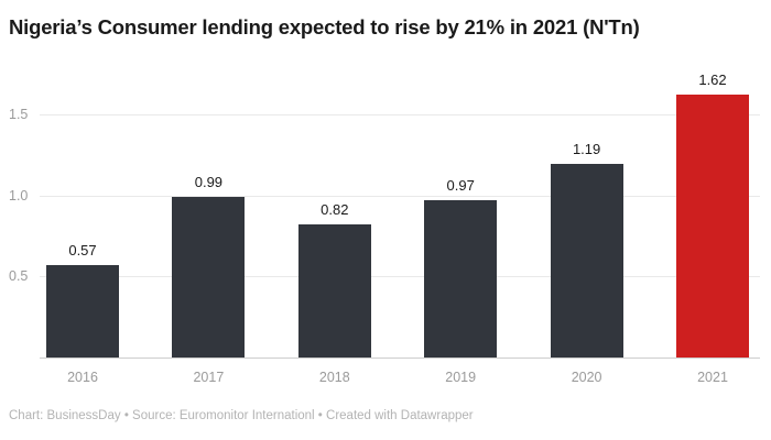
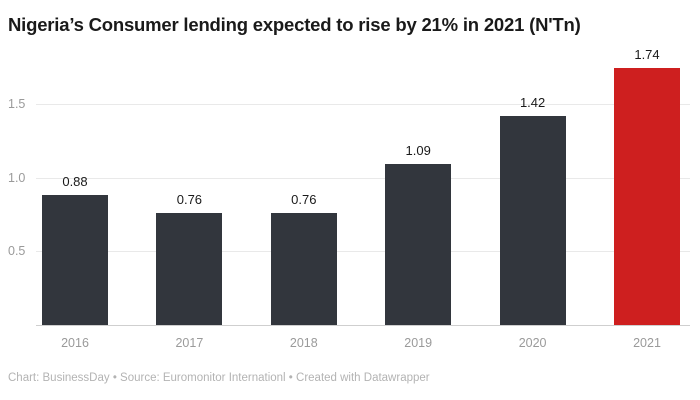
2016: 0.57 -> 0.88
2017: 0.99 -> 0.76
2018: 0.82 -> 0.76
2019: 0.97 -> 1.09
2020: 1.19 -> 1.42
2021: 1.62 -> 1.74
